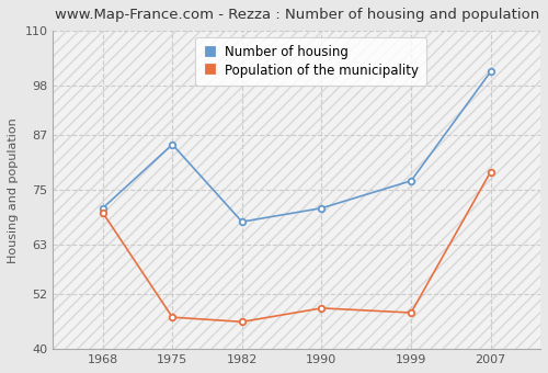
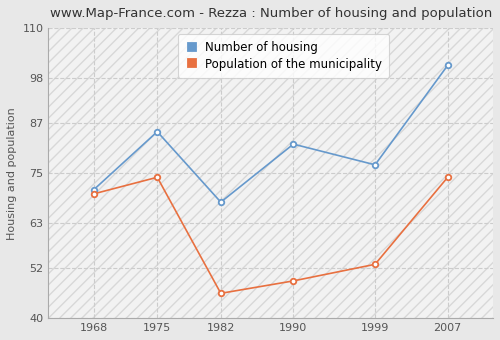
Population of the municipality/1975: 47 -> 74
Number of housing/1990: 71 -> 82
Population of the municipality/1999: 48 -> 53
Population of the municipality/2007: 79 -> 74
